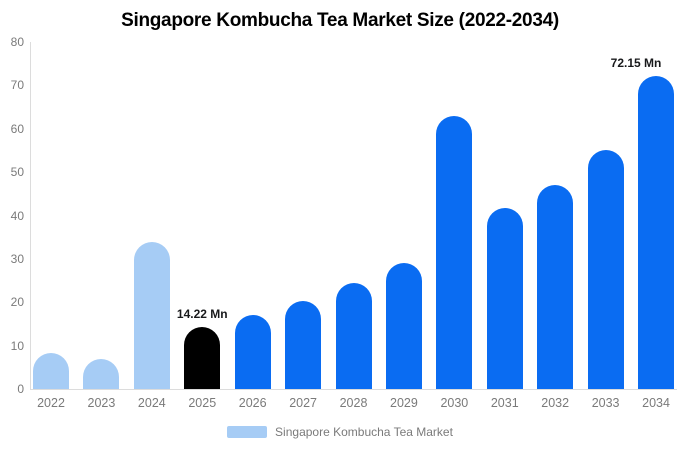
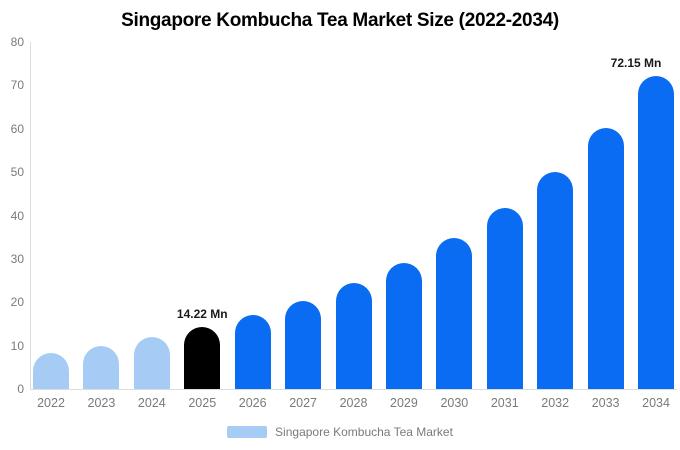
2023: 7 -> 10
2024: 34 -> 12
2030: 63 -> 35
2032: 47 -> 50
2033: 55 -> 60
